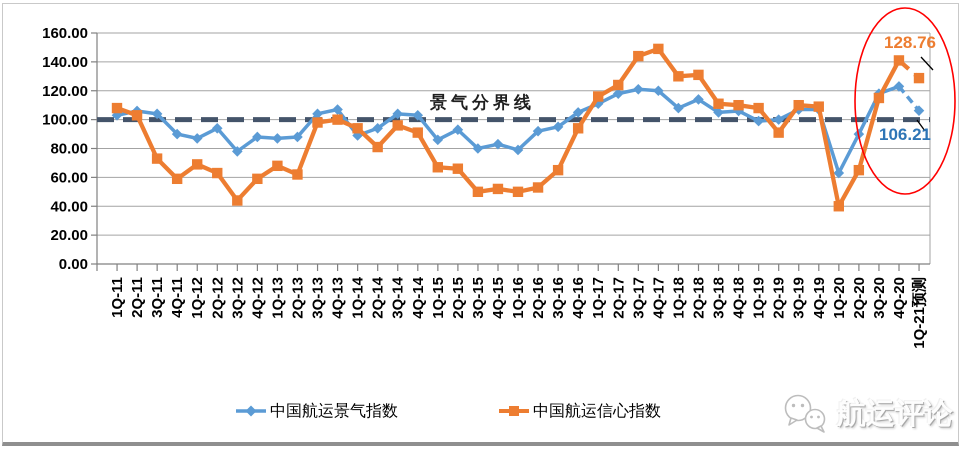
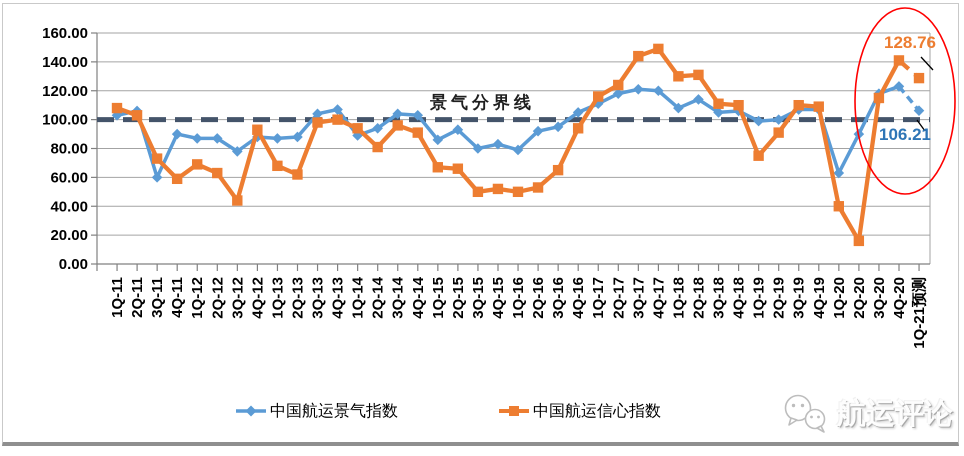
中国航运景气指数/3Q-11: 104 -> 60
中国航运景气指数/2Q-12: 94 -> 87
中国航运信心指数/4Q-12: 59 -> 93
中国航运信心指数/1Q-19: 108 -> 75
中国航运信心指数/2Q-20: 65 -> 16
